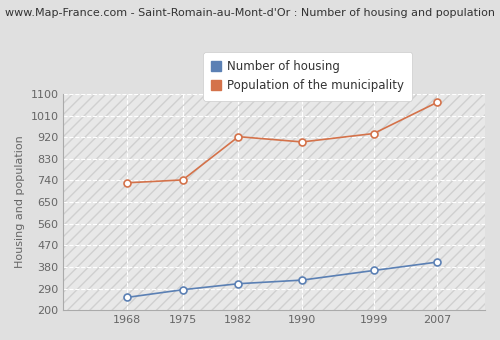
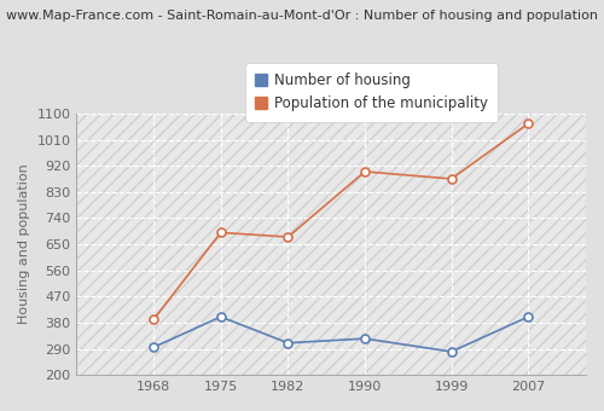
Number of housing/1968: 253 -> 295
Population of the municipality/1968: 730 -> 390
Number of housing/1975: 285 -> 400
Population of the municipality/1975: 742 -> 690
Population of the municipality/1982: 922 -> 675
Number of housing/1999: 365 -> 280
Population of the municipality/1999: 935 -> 875
